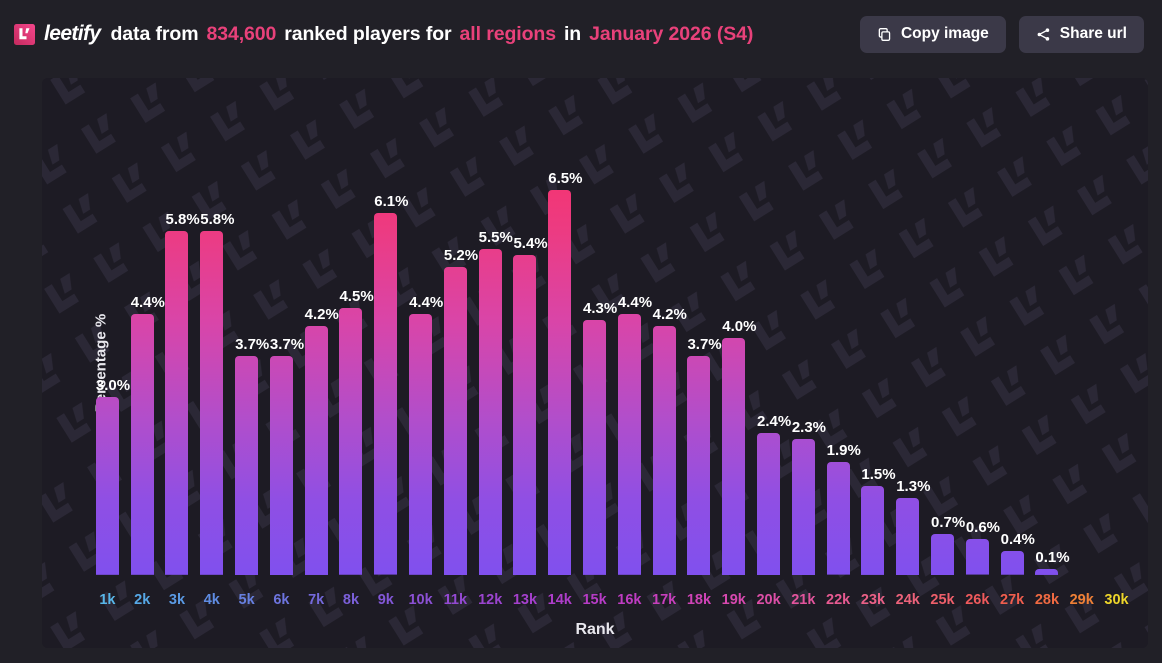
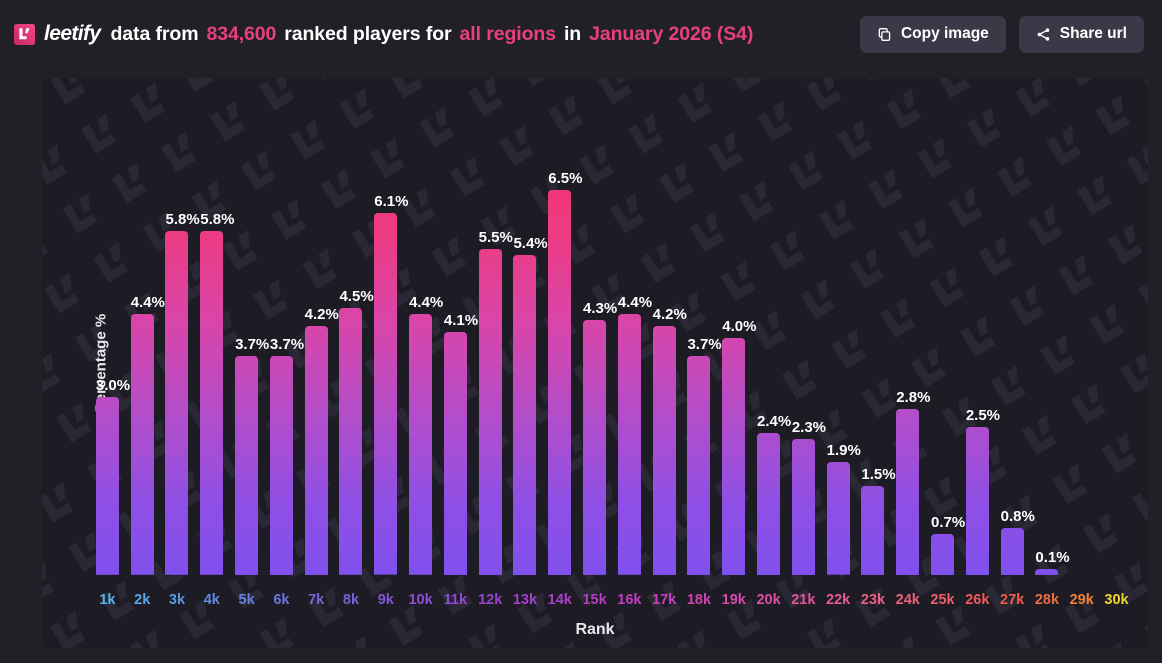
11k: 5.2% -> 4.1%
24k: 1.3% -> 2.8%
26k: 0.6% -> 2.5%
27k: 0.4% -> 0.8%
